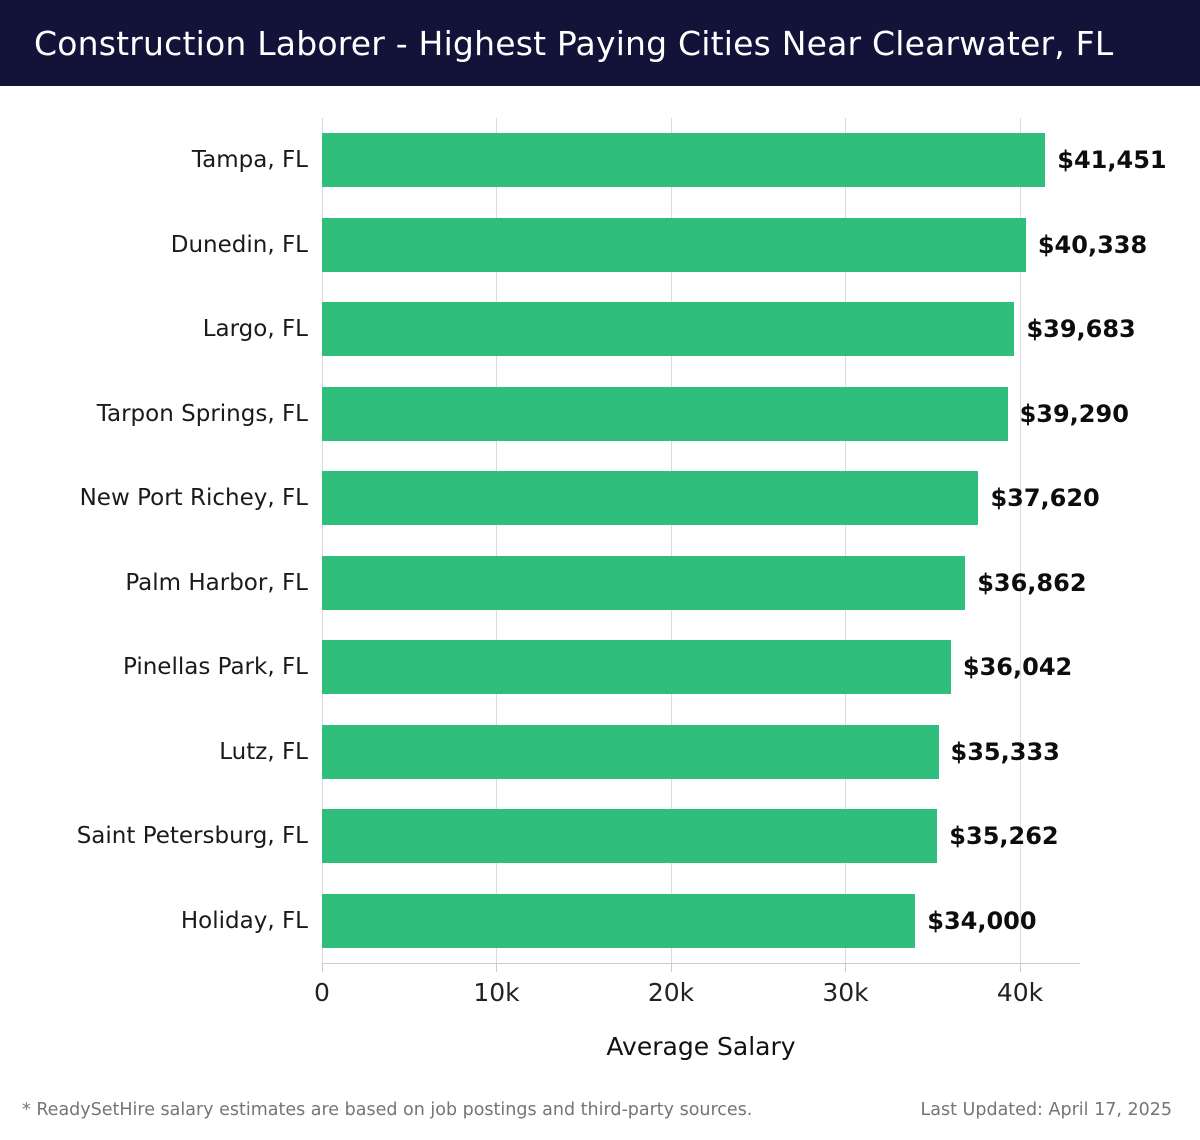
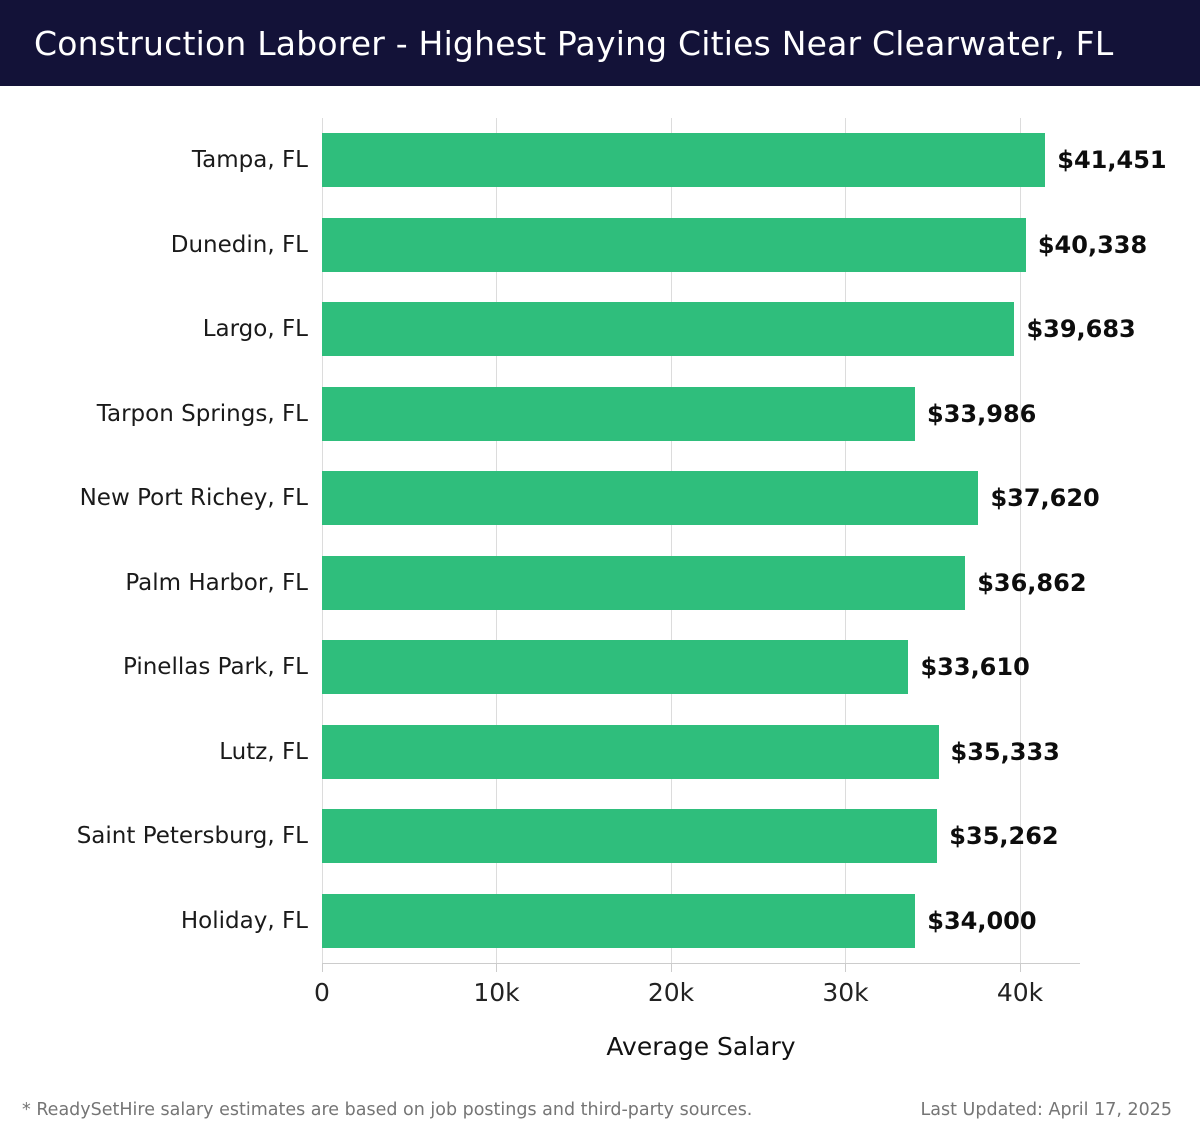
Tarpon Springs, FL: $39,290 -> $33,986
Pinellas Park, FL: $36,042 -> $33,610
